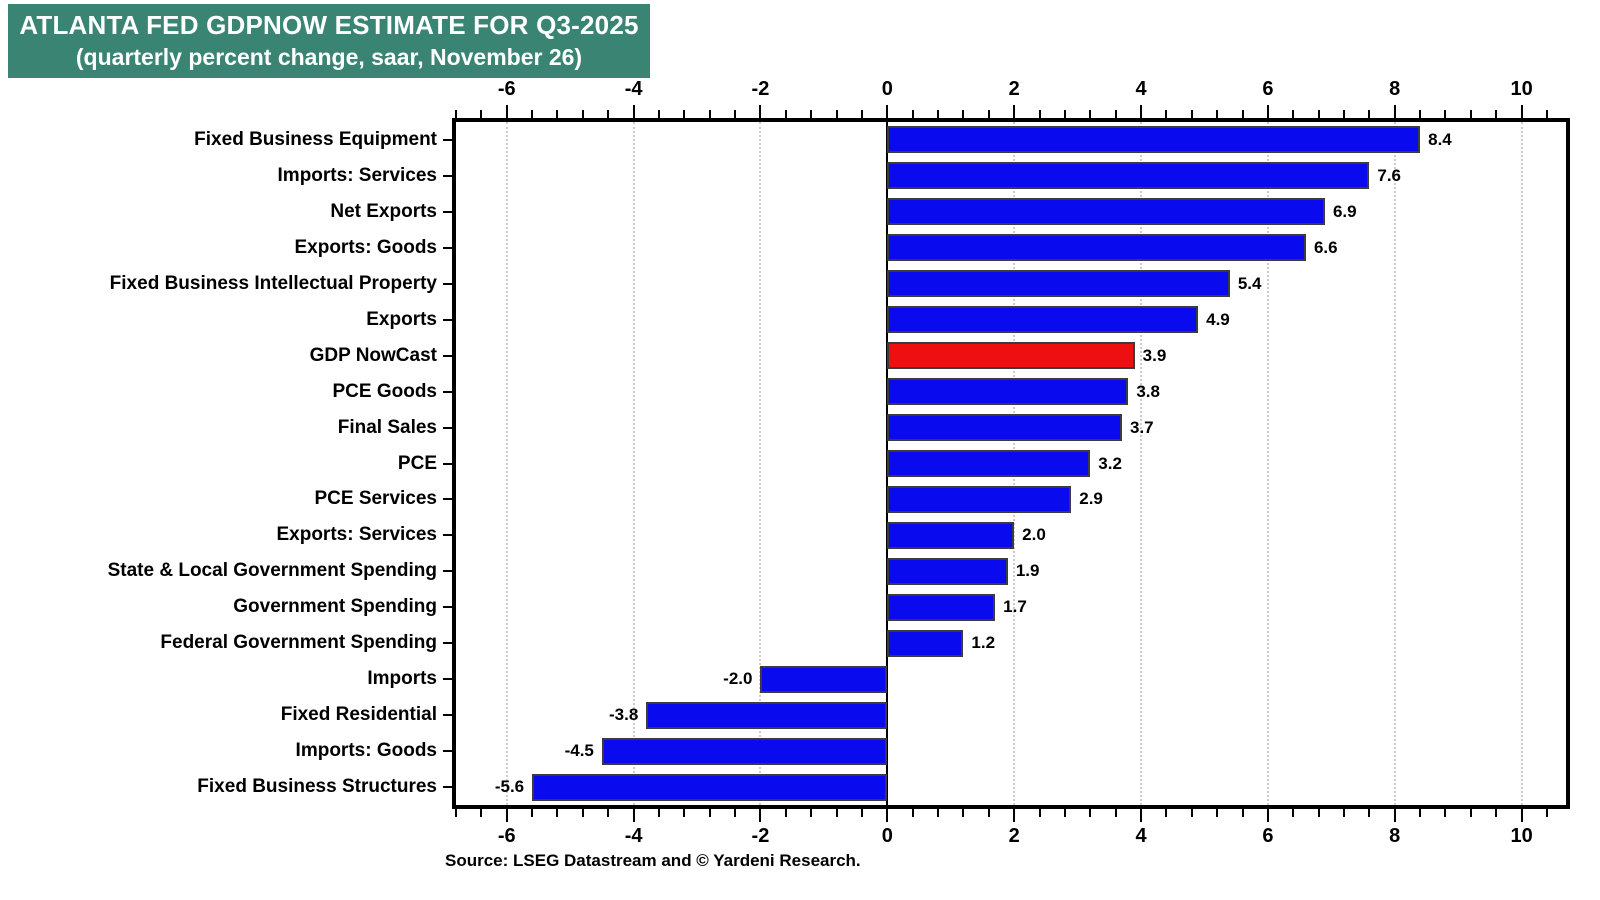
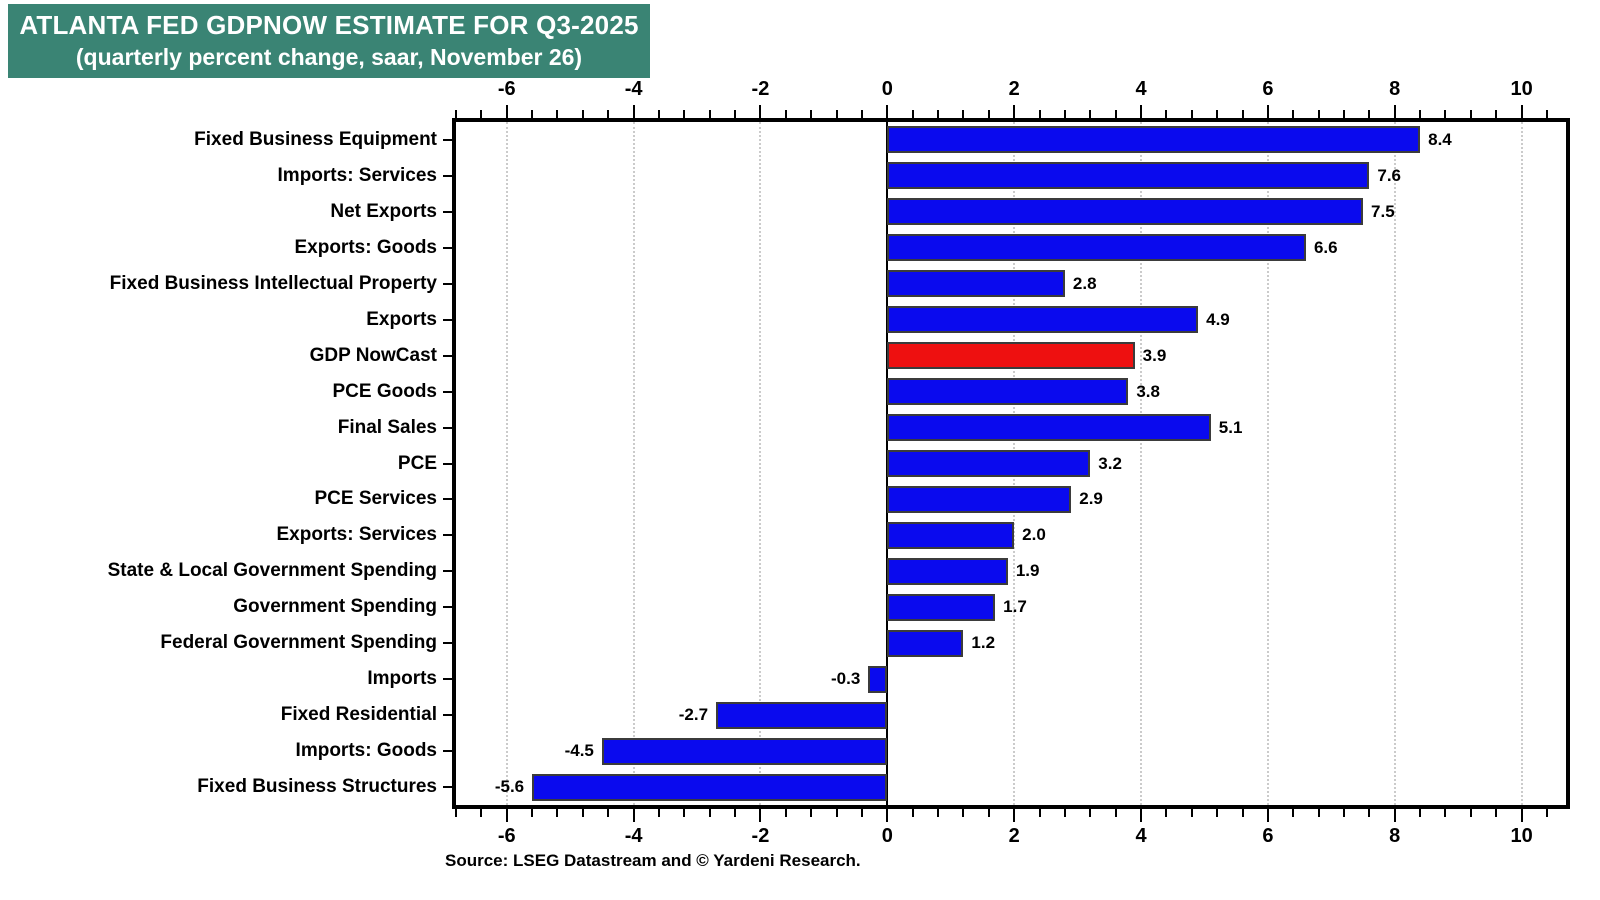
Net Exports: 6.9 -> 7.5
Fixed Business Intellectual Property: 5.4 -> 2.8
Final Sales: 3.7 -> 5.1
Imports: -2.0 -> -0.3
Fixed Residential: -3.8 -> -2.7
